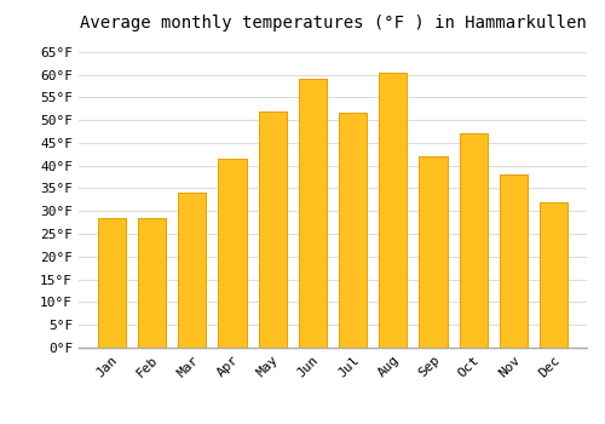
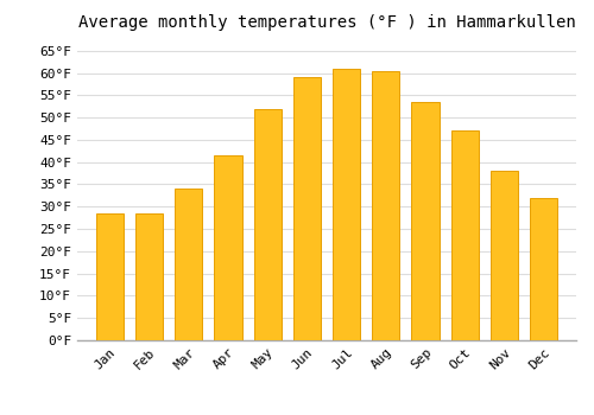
Jul: 51.5°F -> 61.0°F
Sep: 42.0°F -> 53.5°F
